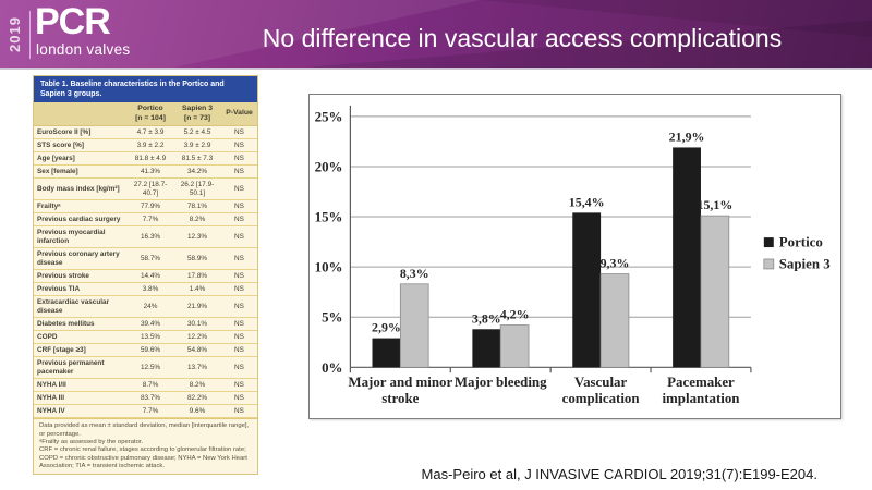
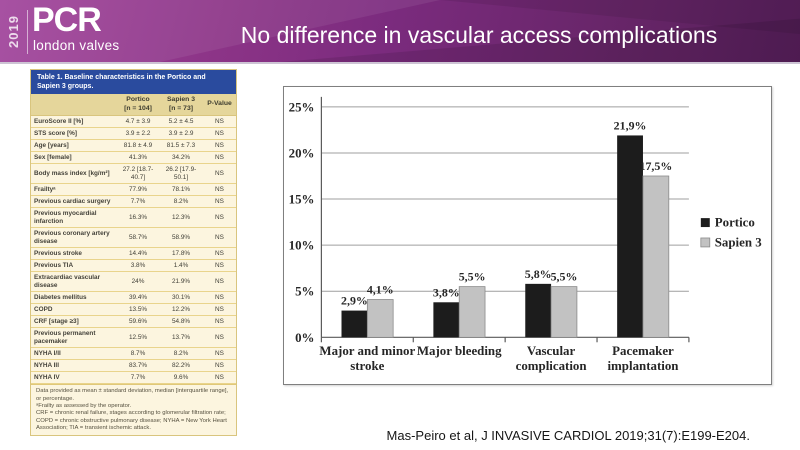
Sapien 3/Major and minor stroke: 8,3% -> 4,1%
Sapien 3/Major bleeding: 4,2% -> 5,5%
Portico/Vascular complication: 15,4% -> 5,8%
Sapien 3/Vascular complication: 9,3% -> 5,5%
Sapien 3/Pacemaker implantation: 15,1% -> 17,5%
